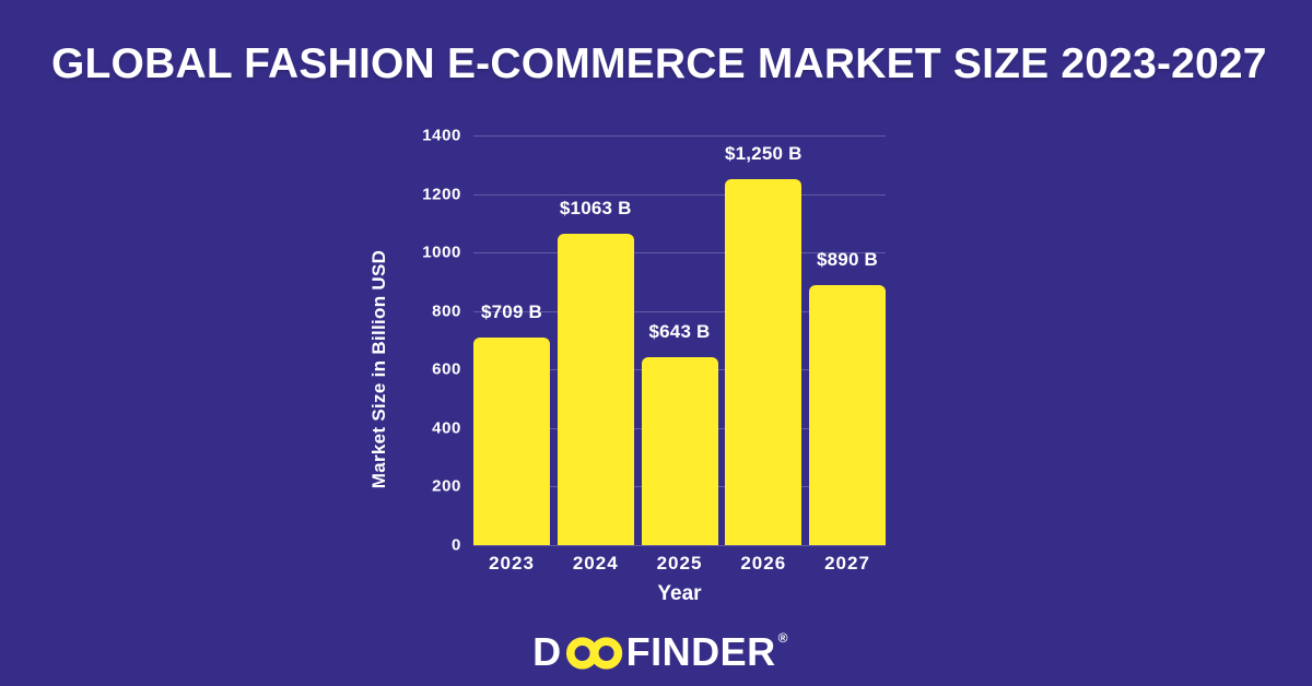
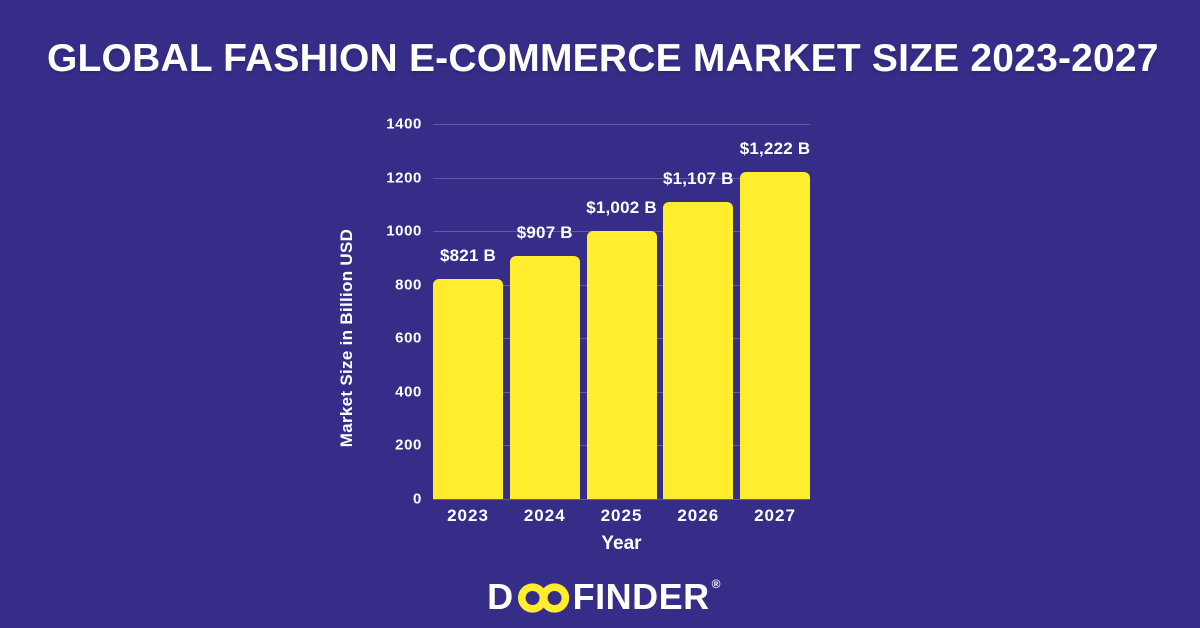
2023: $709 -> $821
2024: $1063 -> $907
2025: $643 -> $1,002
2026: $1,250 -> $1,107
2027: $890 -> $1,222
